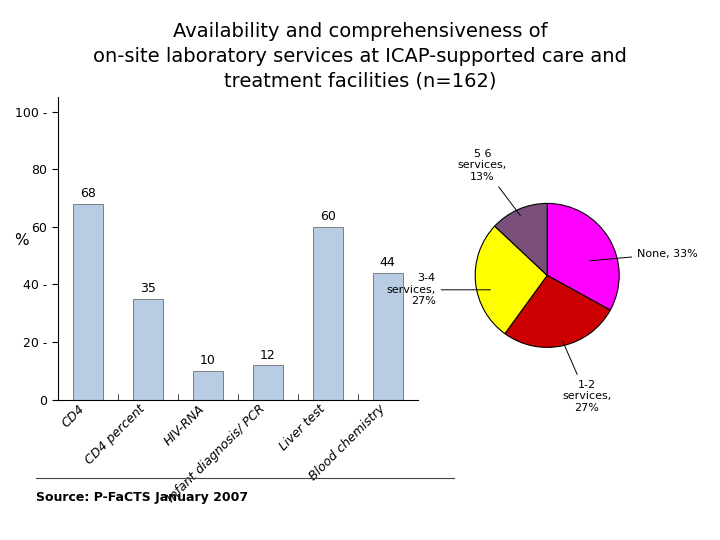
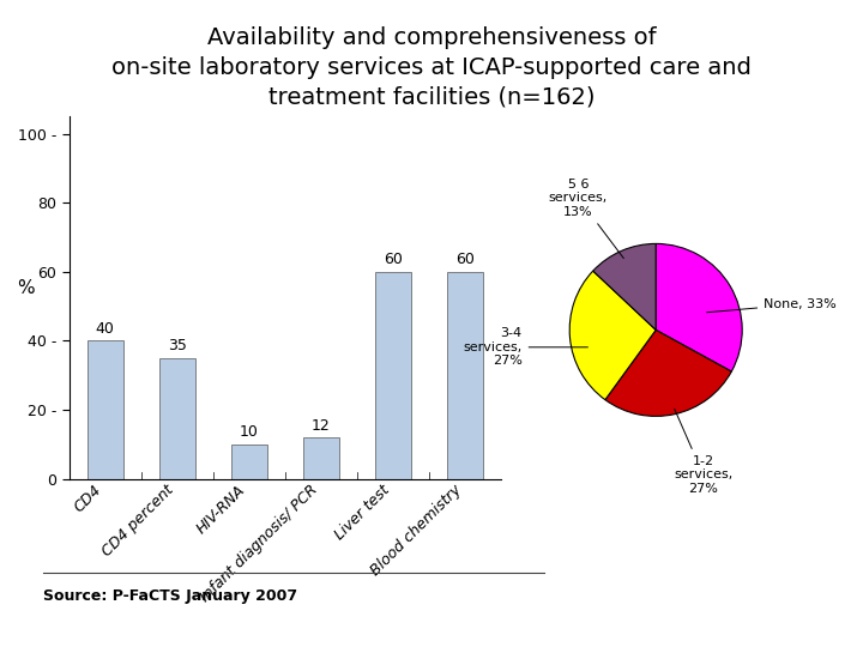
CD4: 68 -> 40
Blood chemistry: 44 -> 60
